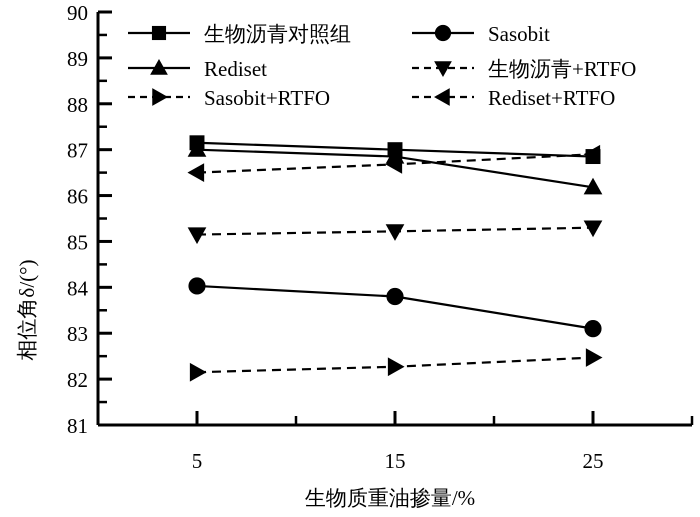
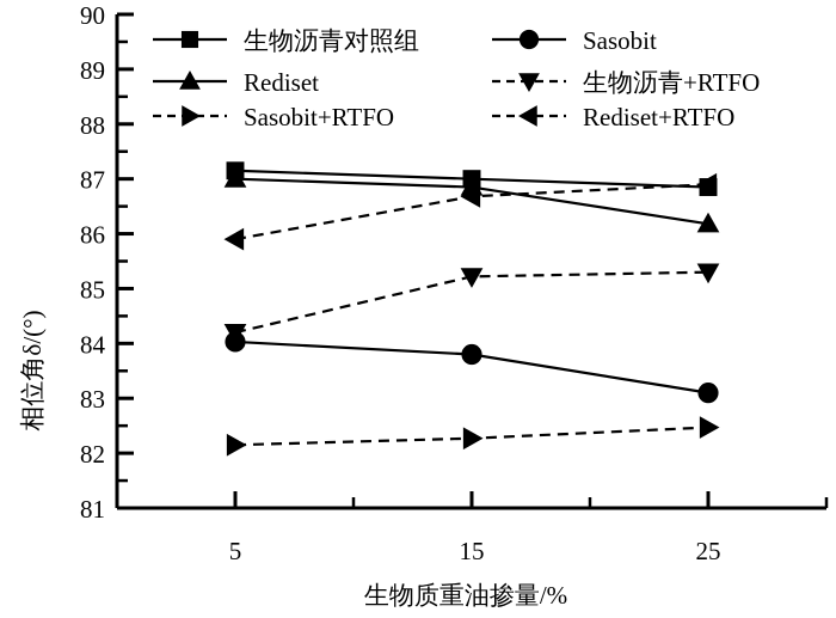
生物沥青+RTFO/5: 85.2 -> 84.2
Rediset+RTFO/5: 86.5 -> 85.9
